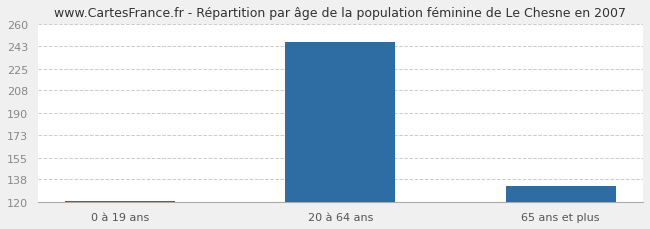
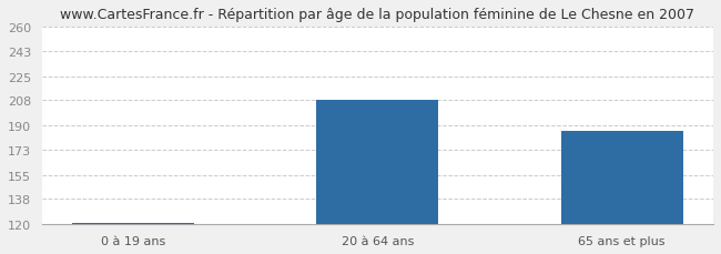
20 à 64 ans: 246 -> 208
65 ans et plus: 133 -> 186
